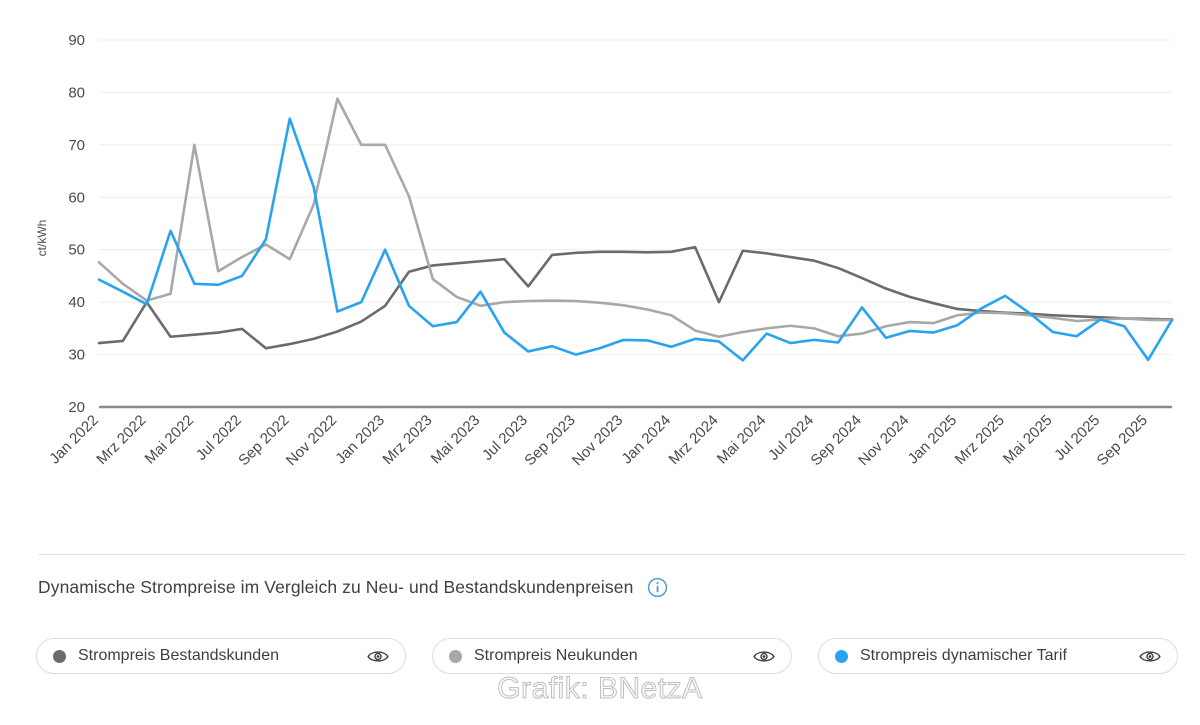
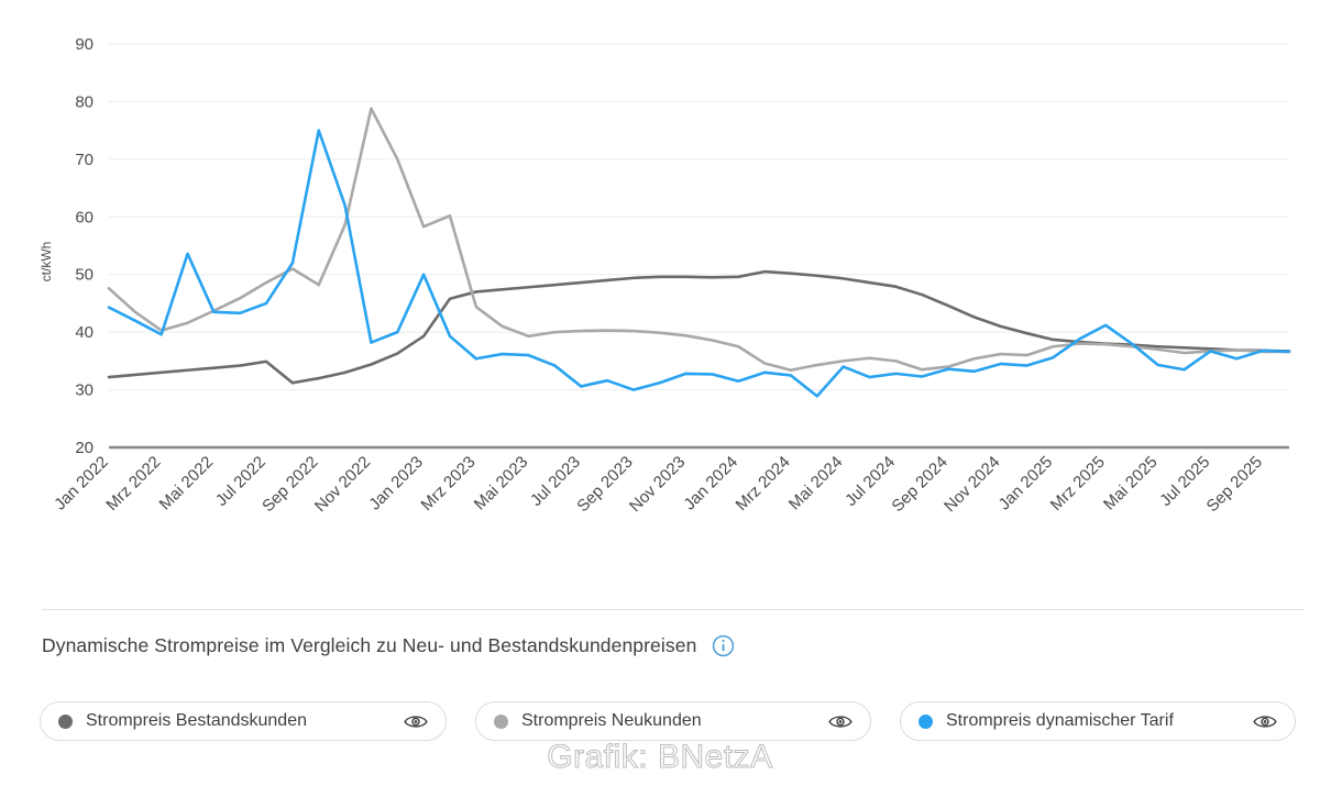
Strompreis Bestandskunden/Mrz 2022: 40 -> 33
Strompreis Neukunden/Mai 2022: 70 -> 44
Strompreis Neukunden/Jan 2023: 70 -> 58
Strompreis dynamischer Tarif/Mai 2023: 42 -> 36
Strompreis Bestandskunden/Jul 2023: 43 -> 49
Strompreis Bestandskunden/Mrz 2024: 40 -> 50
Strompreis dynamischer Tarif/Sep 2024: 39 -> 34
Strompreis dynamischer Tarif/Sep 2025: 29 -> 37
